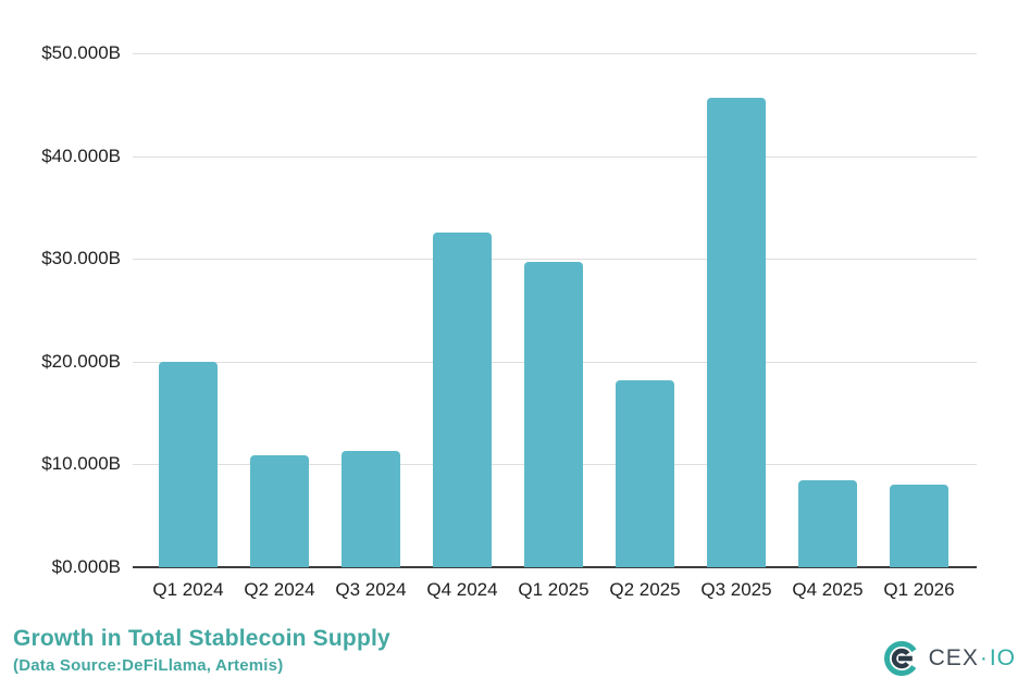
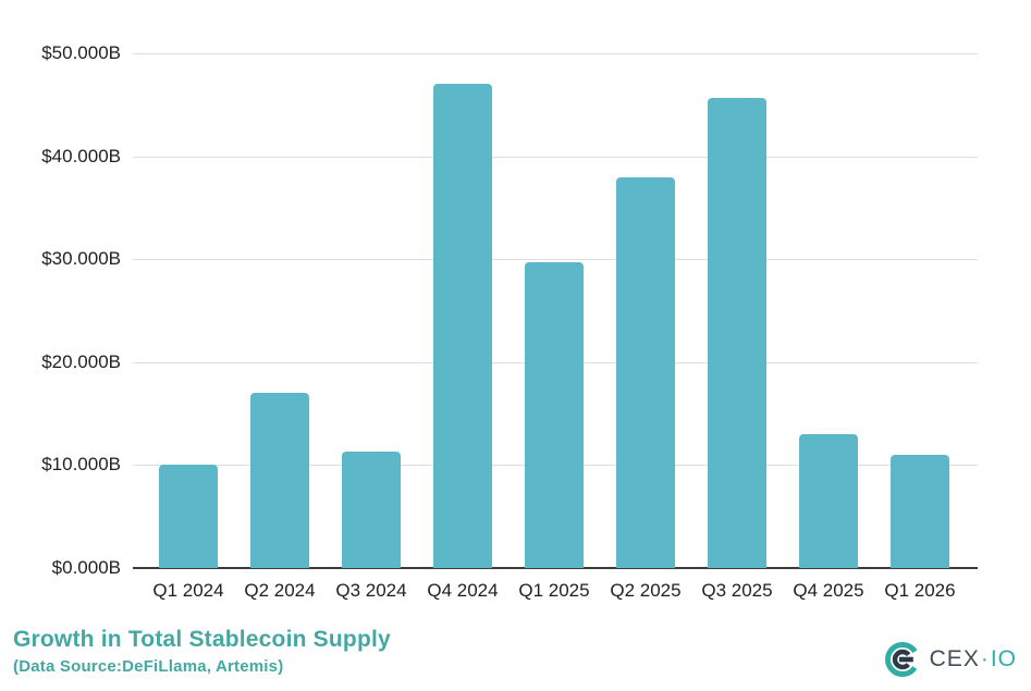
Q1 2024: $20B -> $10B
Q2 2024: $11B -> $17B
Q4 2024: $33B -> $47B
Q2 2025: $18B -> $38B
Q4 2025: $8B -> $13B
Q1 2026: $8B -> $11B
